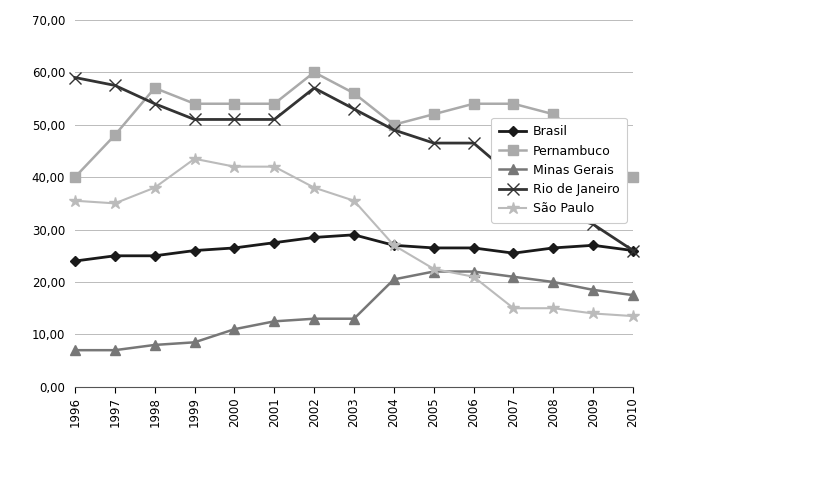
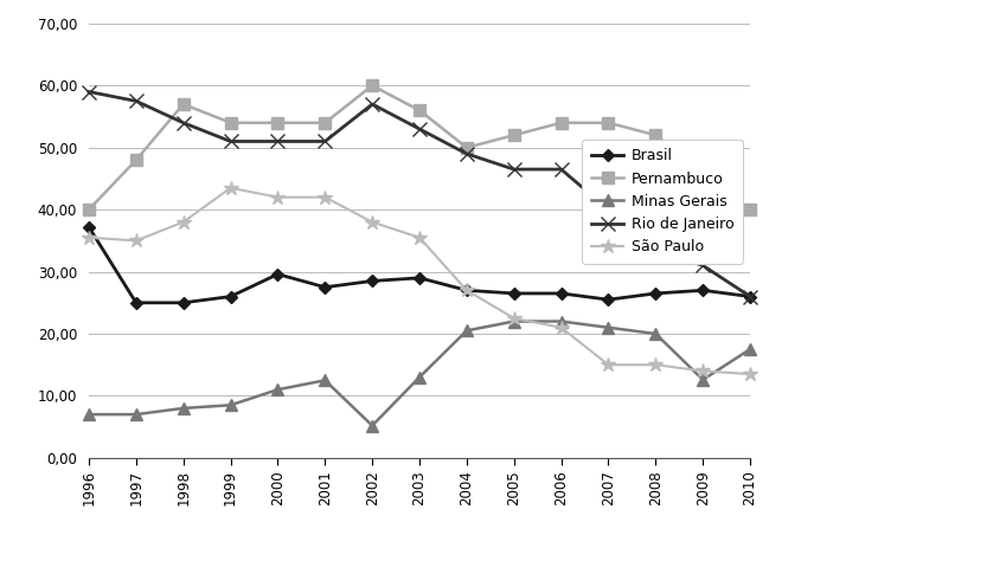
Brasil/1996: 24,0 -> 37,2
Brasil/2000: 26,5 -> 29,6
Minas Gerais/2002: 13,0 -> 5,2
Minas Gerais/2009: 18,5 -> 12,6
